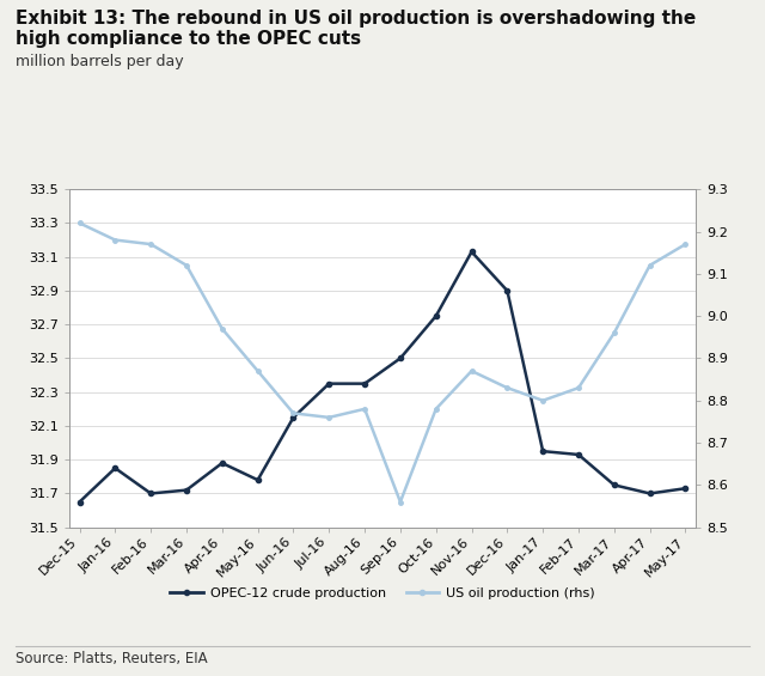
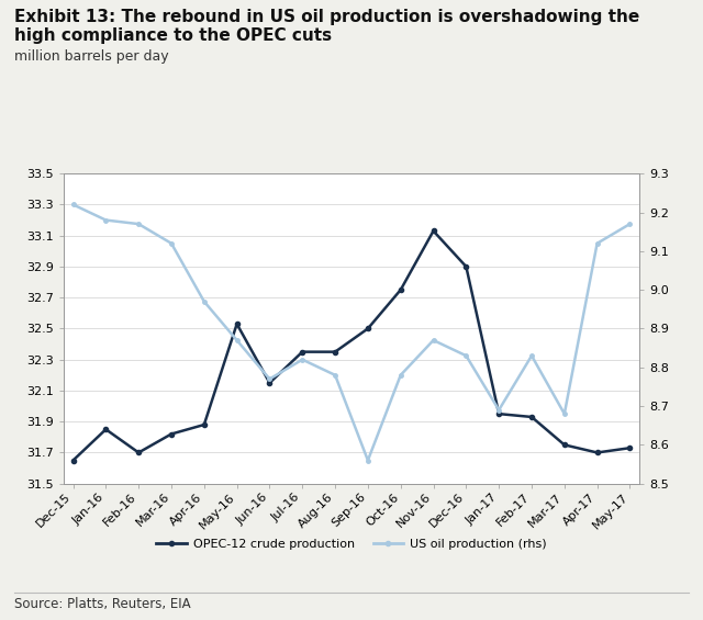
OPEC-12 crude production/Mar-16: 31.72 -> 31.82
OPEC-12 crude production/May-16: 31.78 -> 32.53
US oil production (rhs)/Jul-16: 8.76 -> 8.82
US oil production (rhs)/Jan-17: 8.80 -> 8.69
US oil production (rhs)/Mar-17: 8.96 -> 8.68
